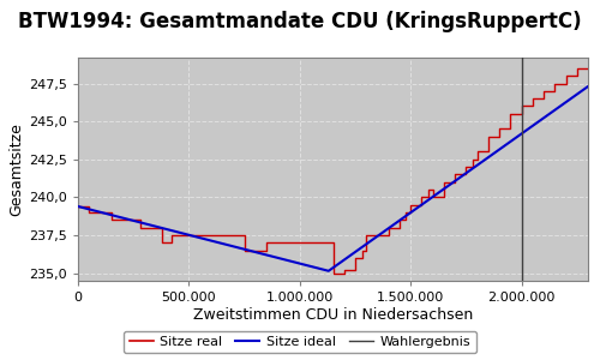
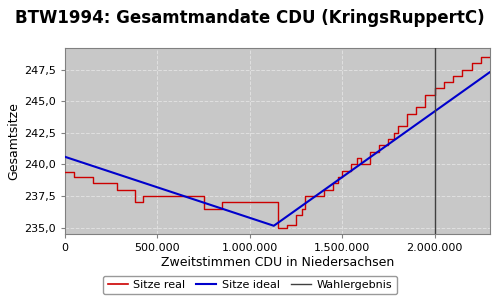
Sitze ideal/0: 239,4 -> 240,6
